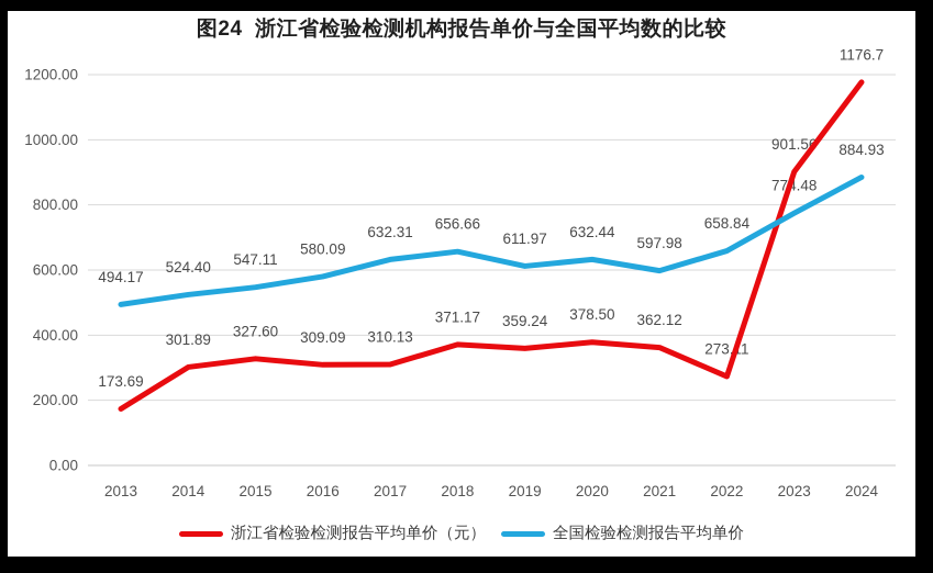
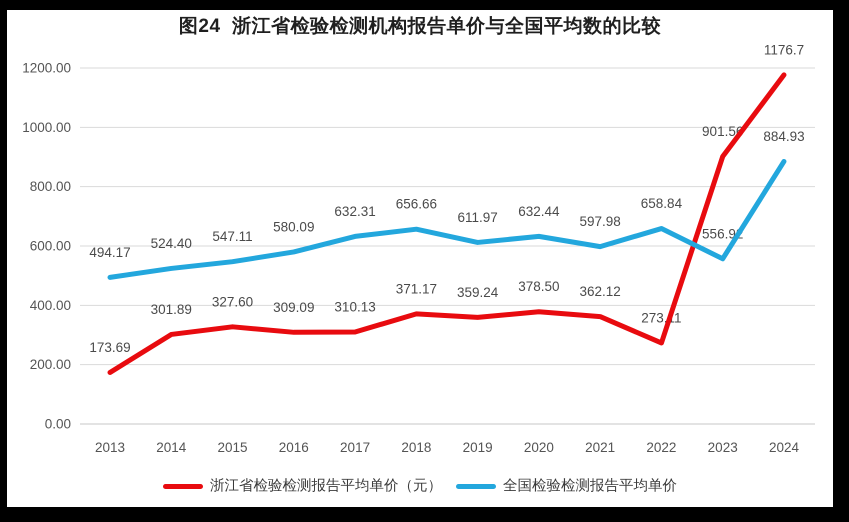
全国检验检测报告平均单价/2023: 774.48 -> 556.92
